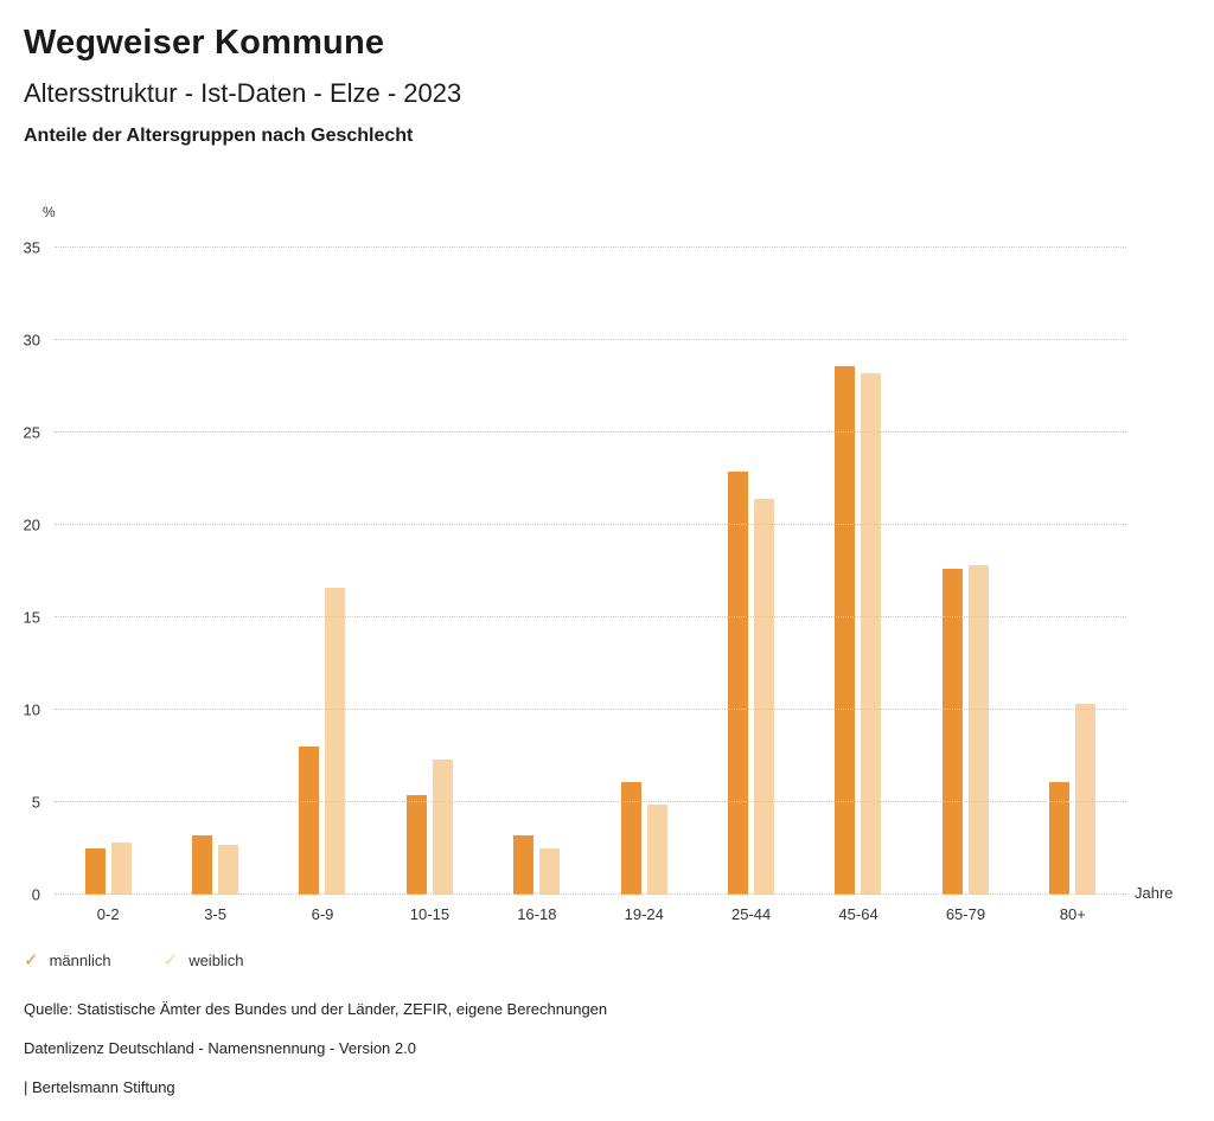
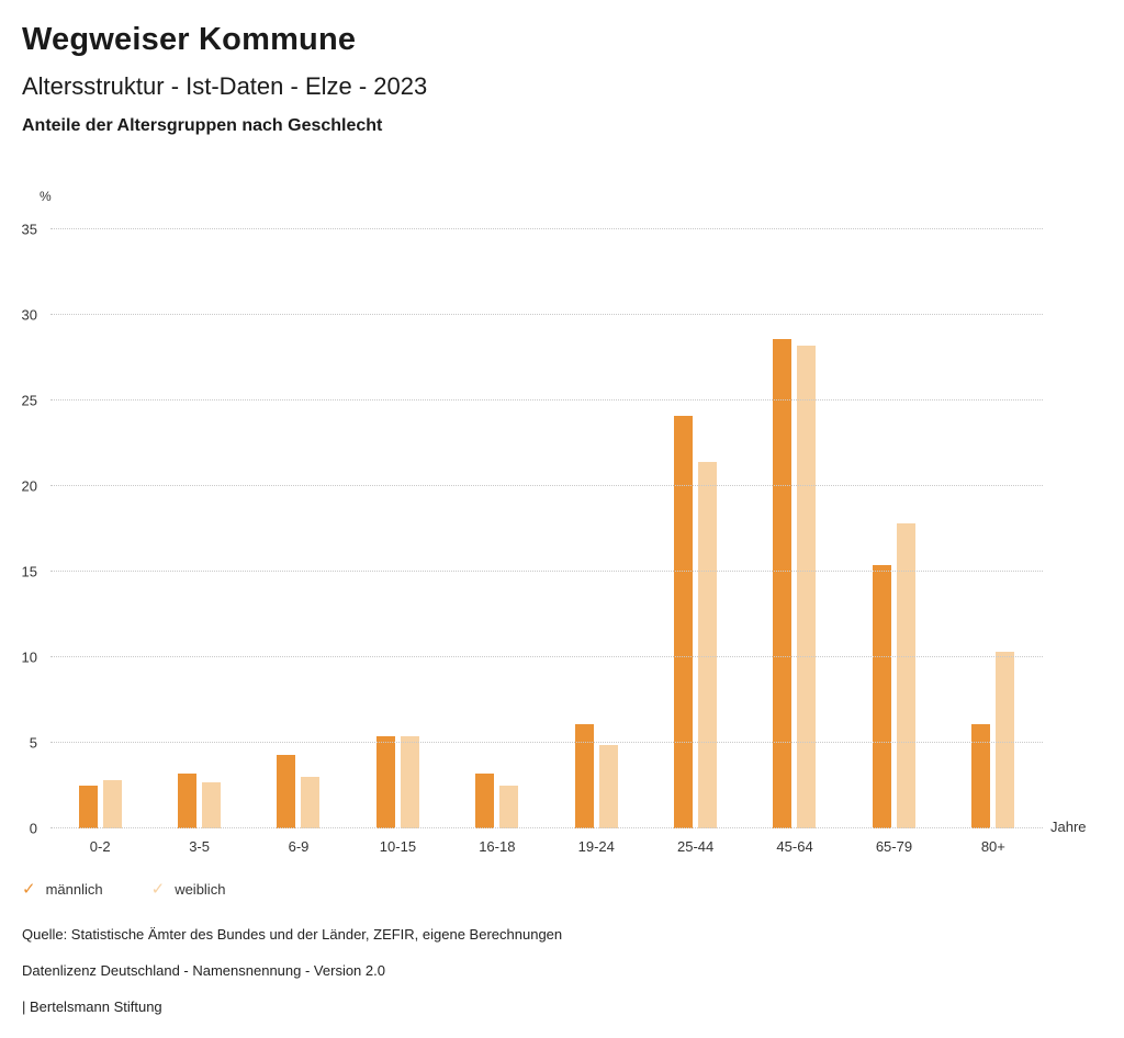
männlich/6-9: 8.0 -> 4.3
weiblich/6-9: 16.6 -> 3.0
weiblich/10-15: 7.3 -> 5.4
männlich/25-44: 22.9 -> 24.1
männlich/65-79: 17.6 -> 15.4
